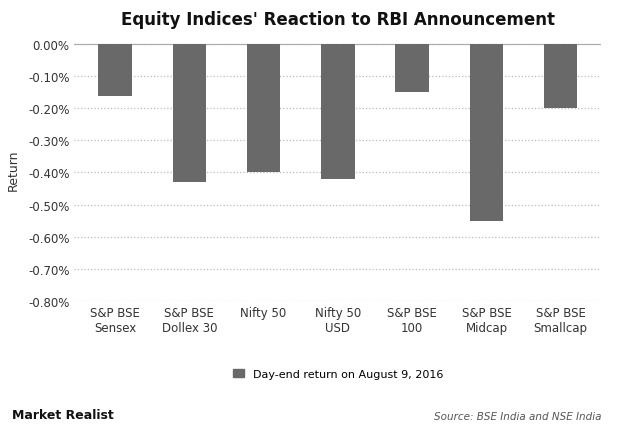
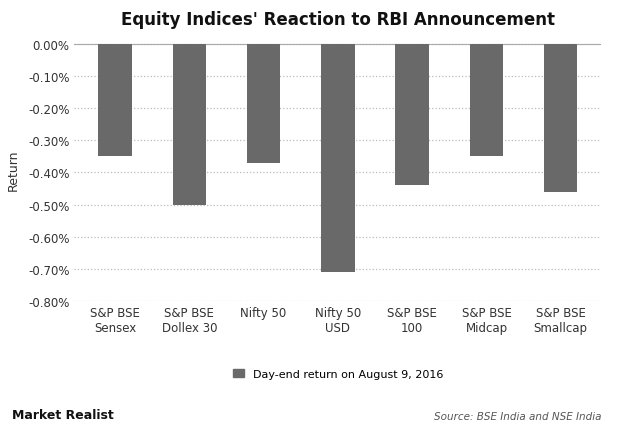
S&P BSE Sensex: -0.16% -> -0.35%
S&P BSE Dollex 30: -0.43% -> -0.50%
Nifty 50: -0.40% -> -0.37%
Nifty 50 USD: -0.42% -> -0.71%
S&P BSE 100: -0.15% -> -0.44%
S&P BSE Midcap: -0.55% -> -0.35%
S&P BSE Smallcap: -0.20% -> -0.46%
